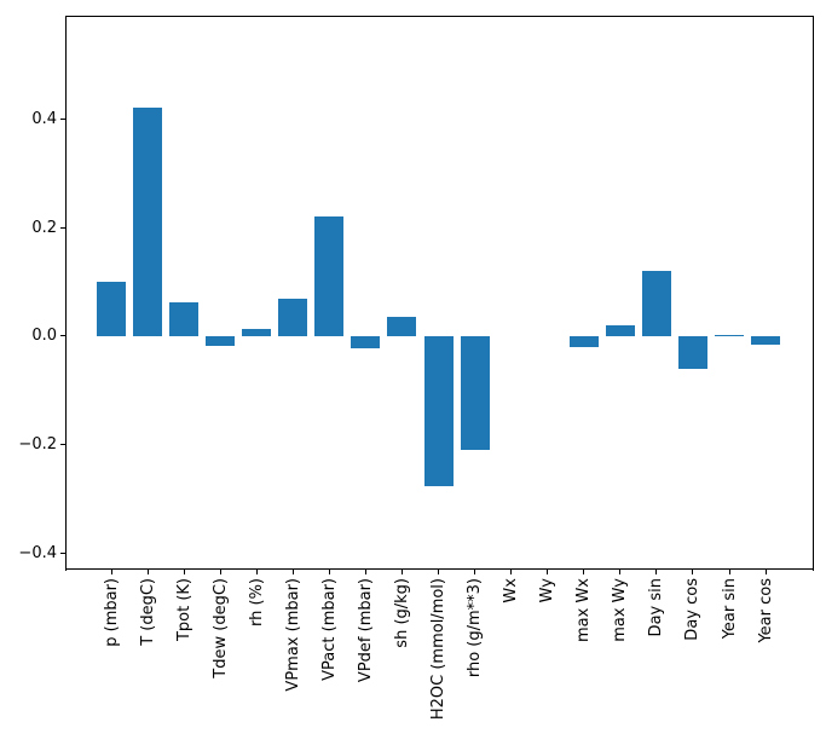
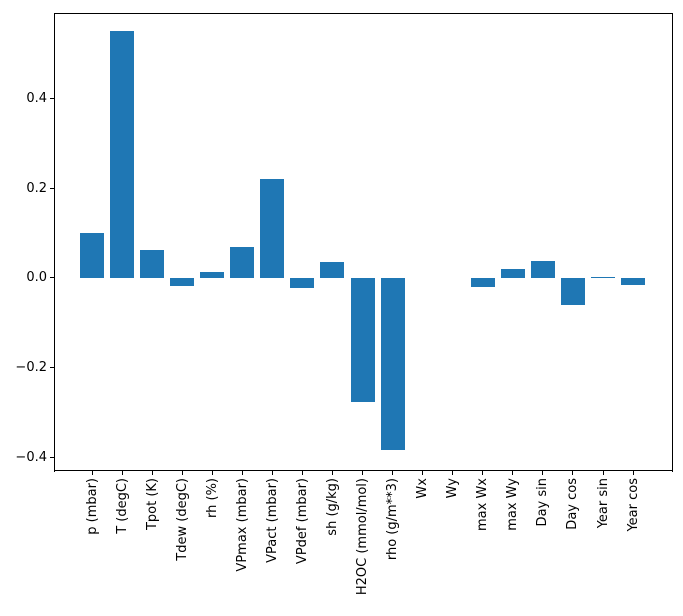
T (degC): 0.42 -> 0.55
rho (g/m**3): -0.21 -> -0.38
Day sin: 0.12 -> 0.04
